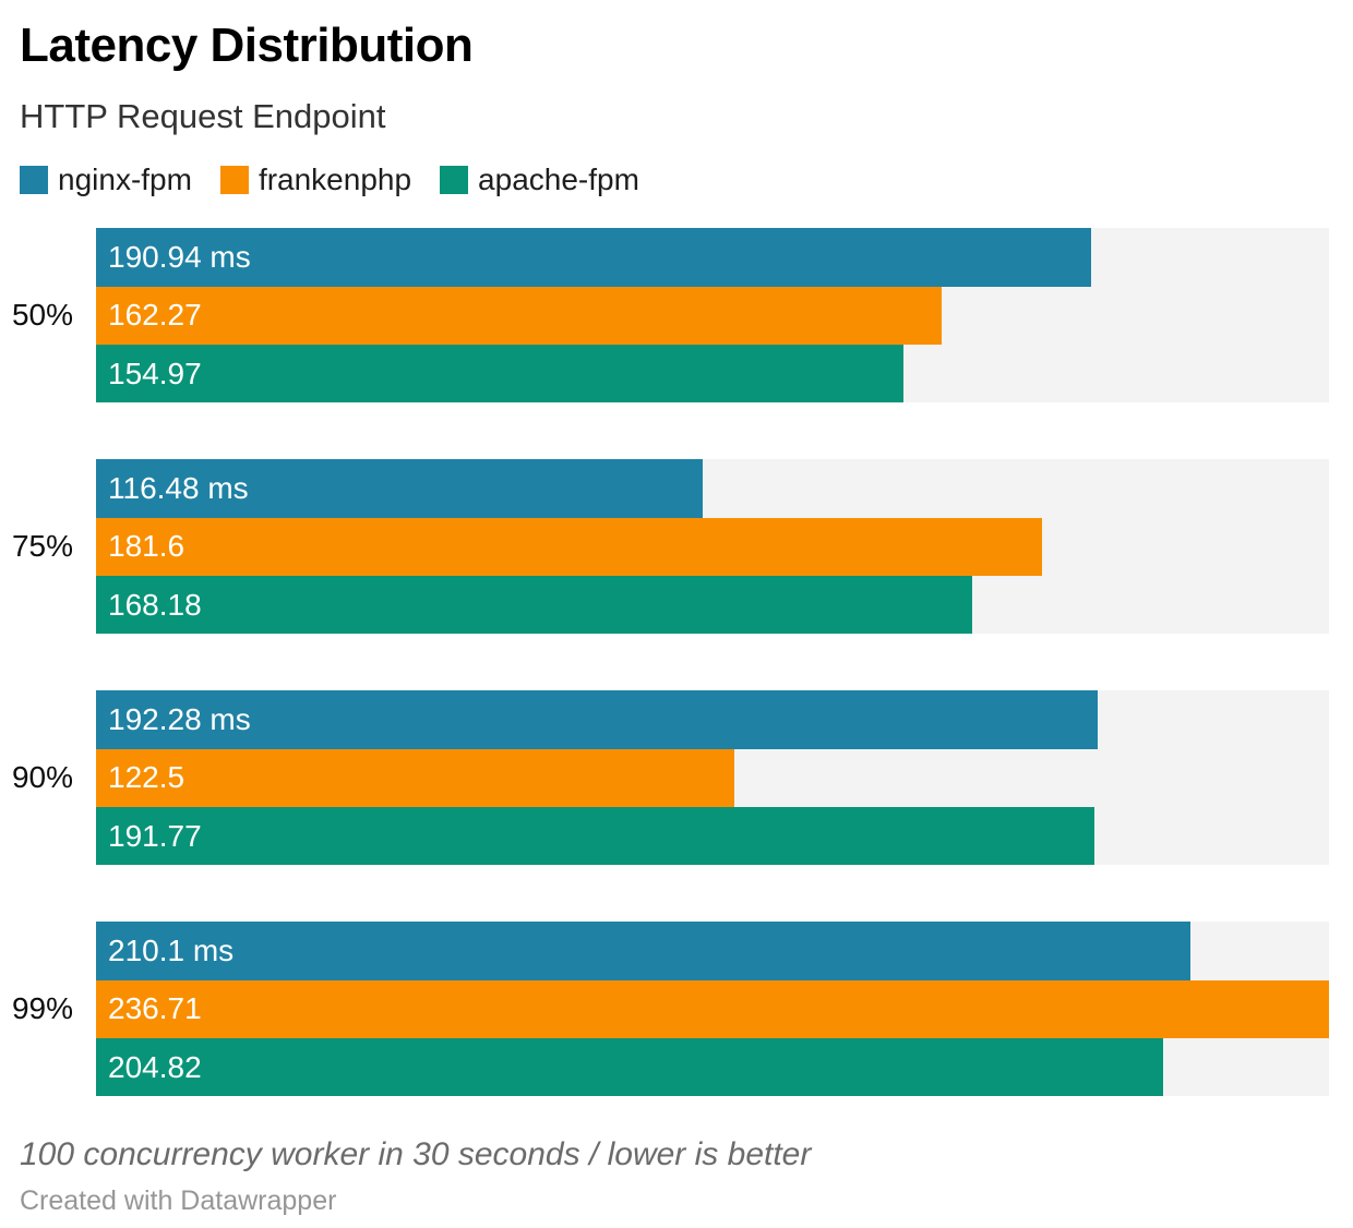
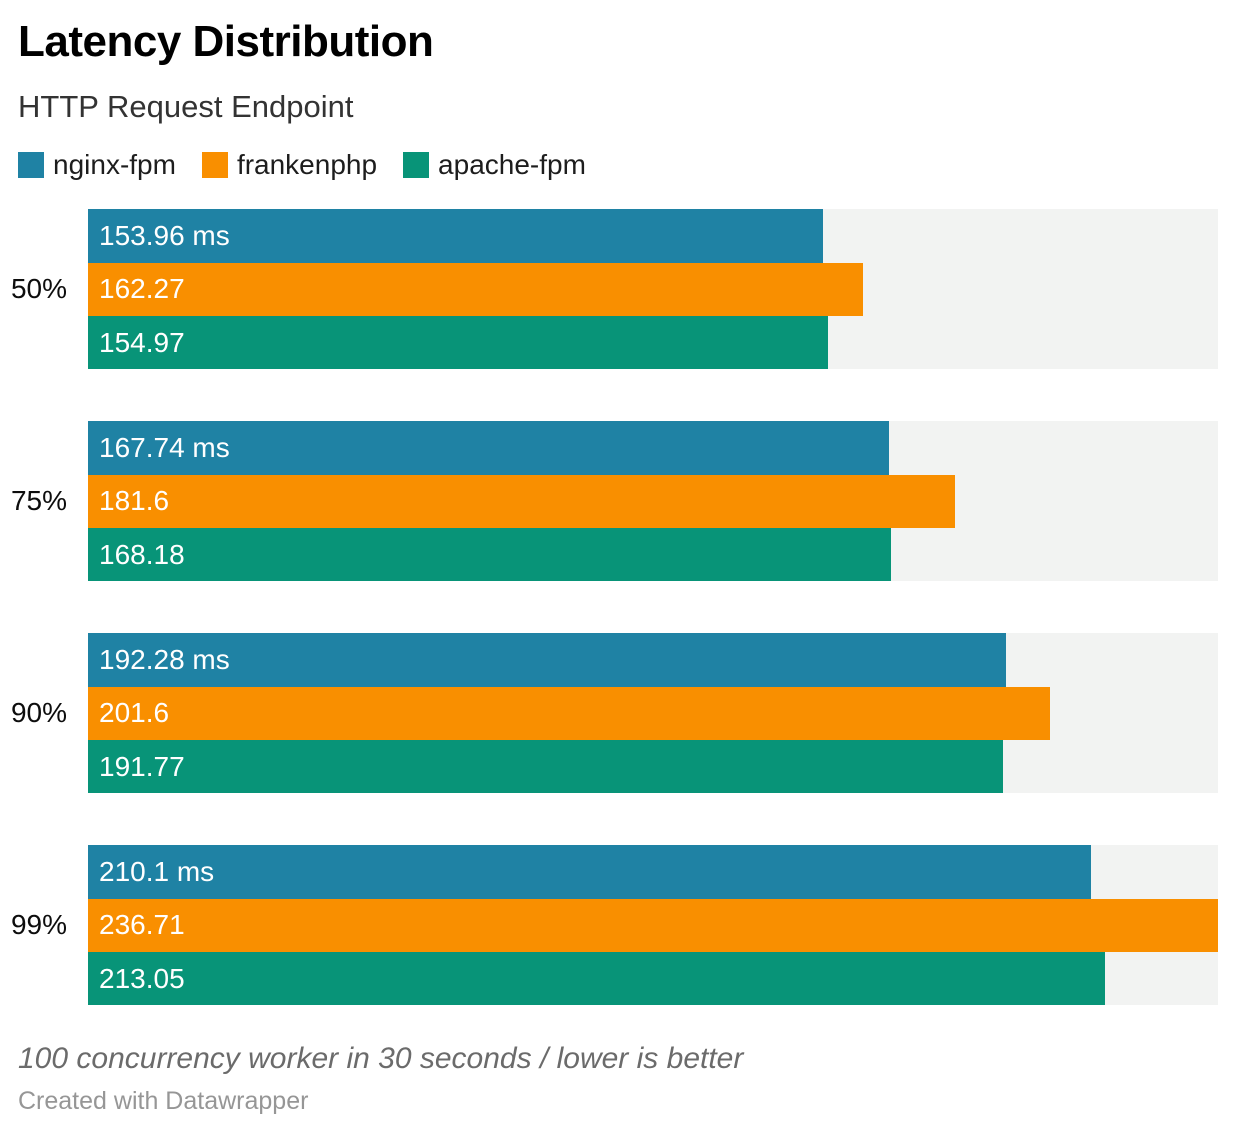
nginx-fpm/50%: 190.94 -> 153.96
nginx-fpm/75%: 116.48 -> 167.74
frankenphp/90%: 122.5 -> 201.6
apache-fpm/99%: 204.82 -> 213.05
